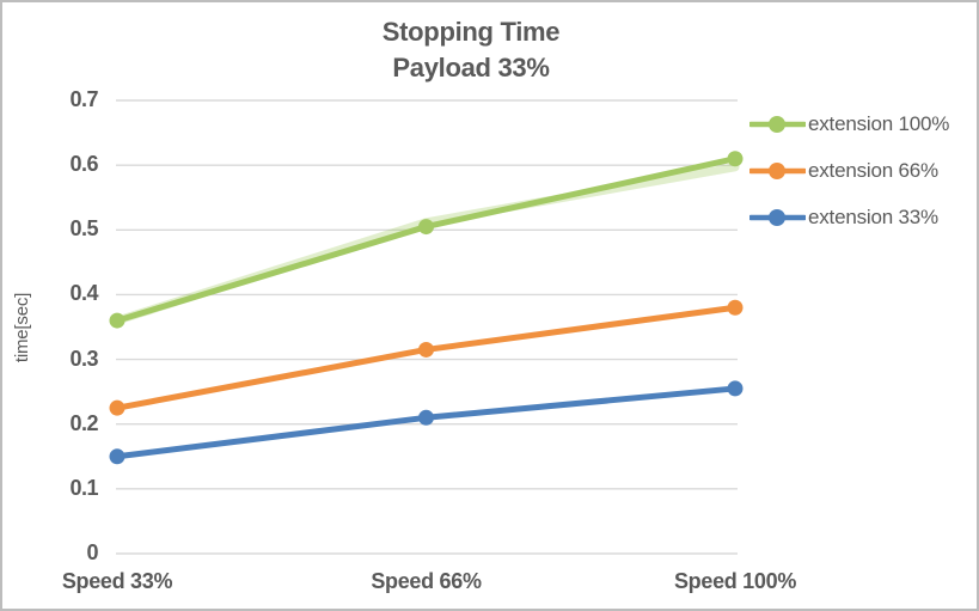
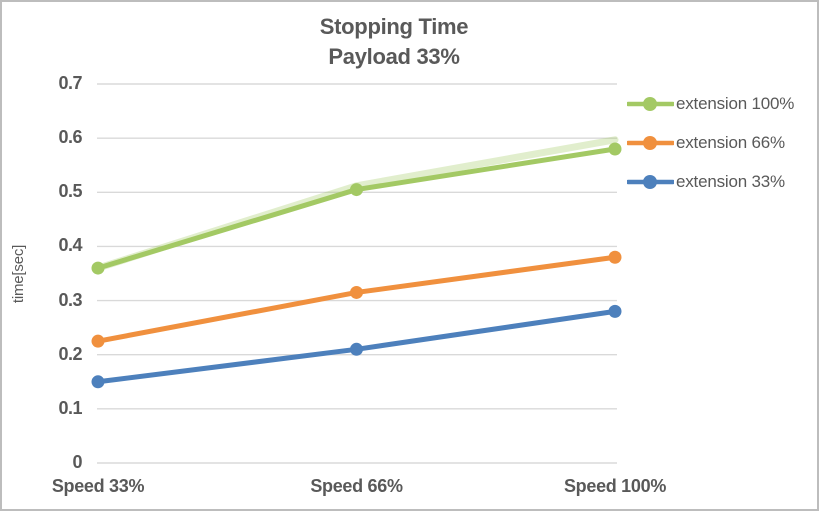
extension 100%/Speed 100%: 0.61 -> 0.58
extension 33%/Speed 100%: 0.26 -> 0.28
